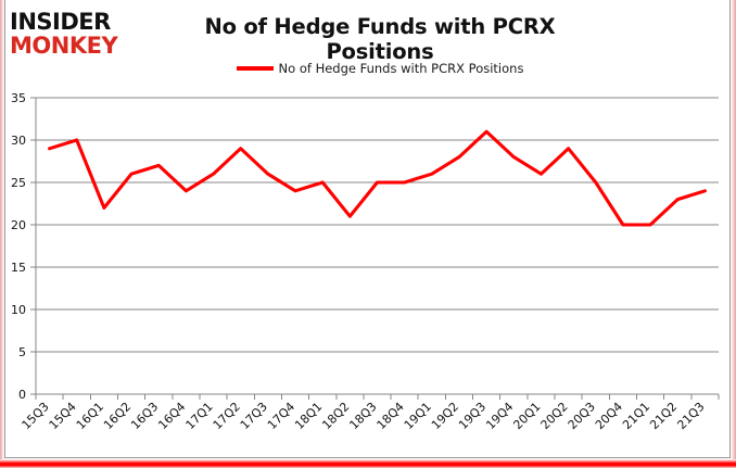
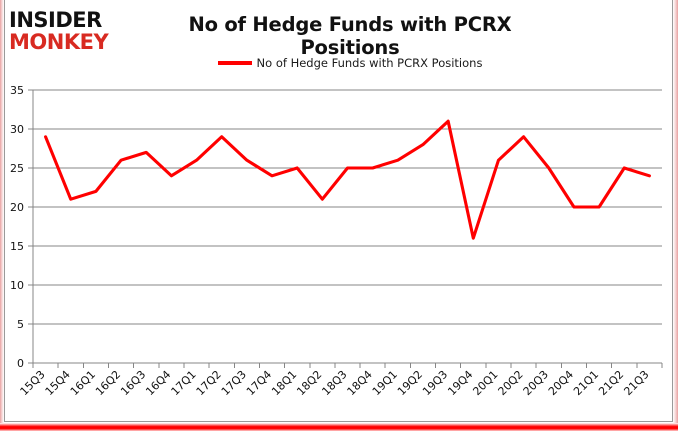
15Q4: 30 -> 21
19Q4: 28 -> 16
21Q2: 23 -> 25
